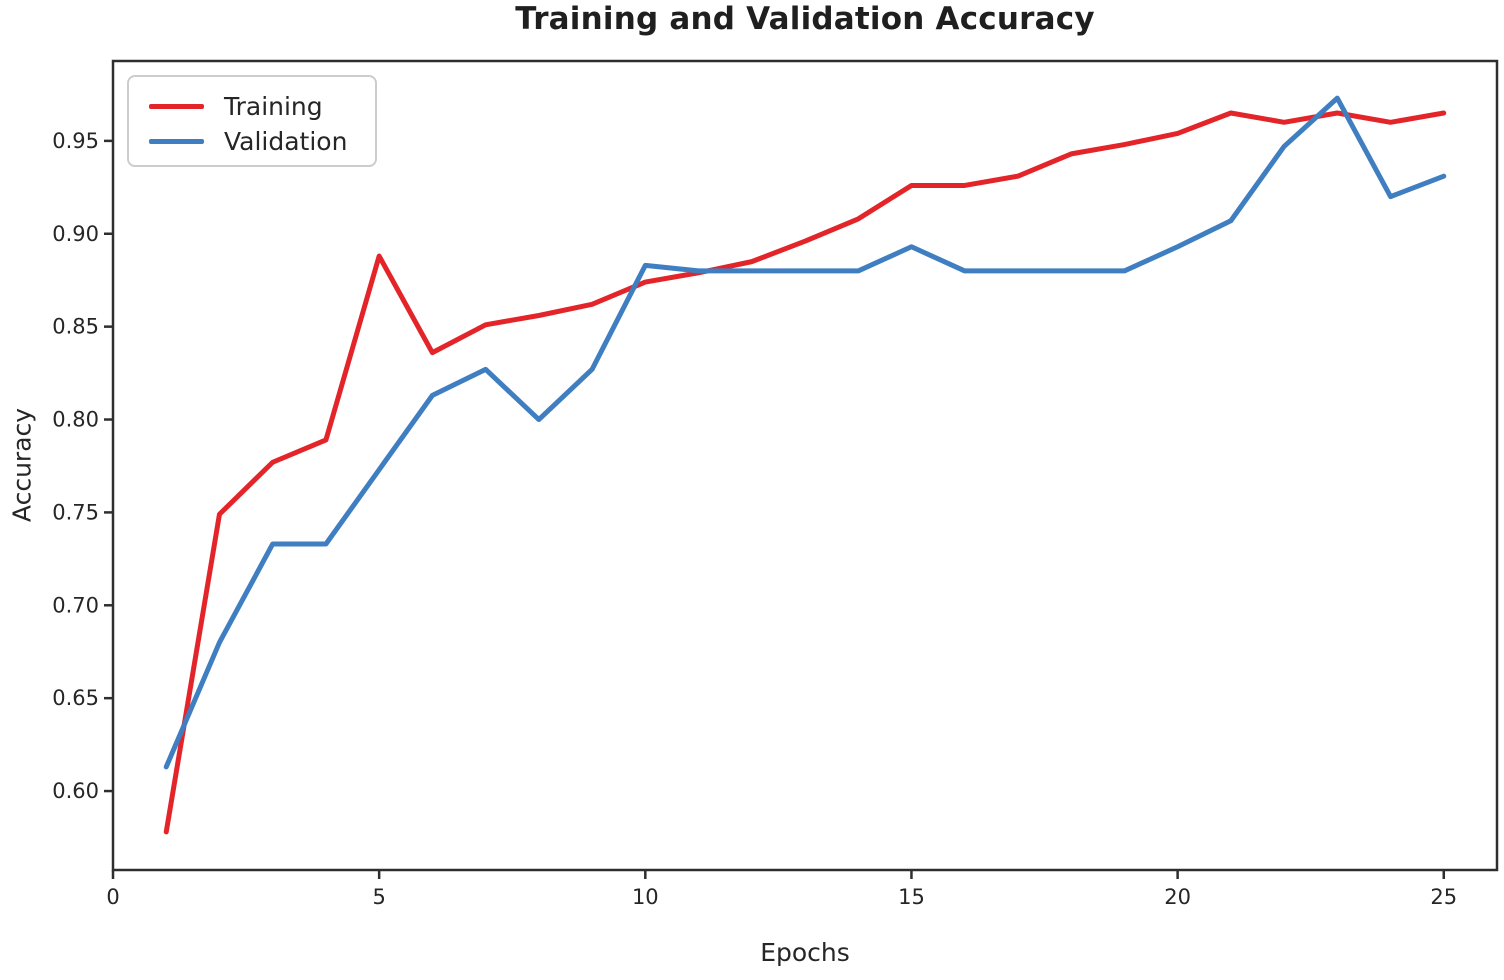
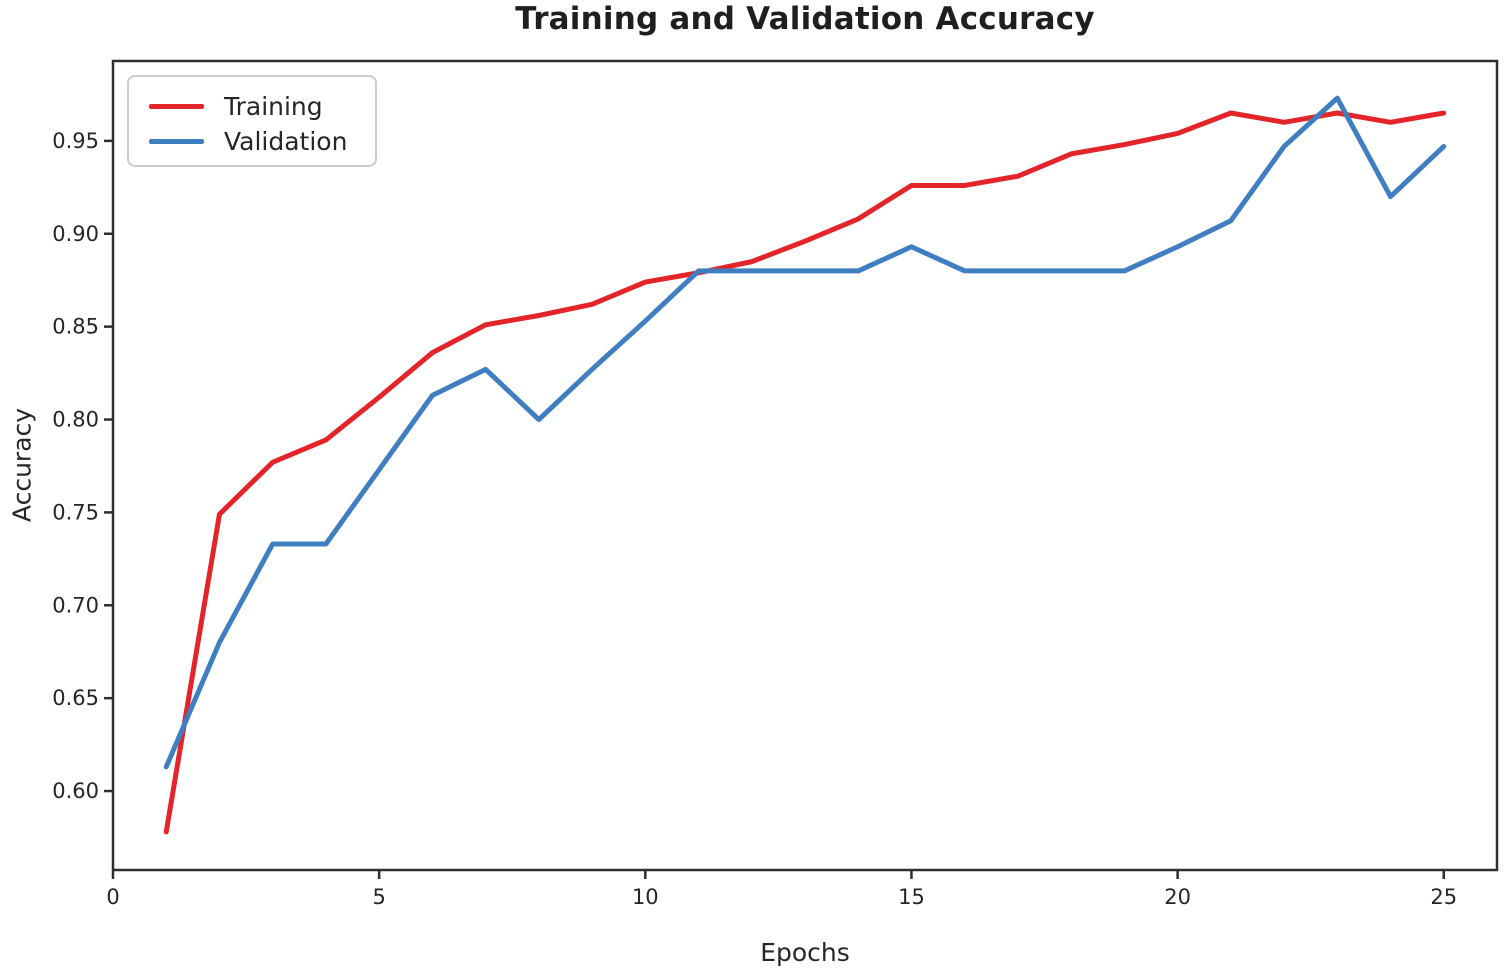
Training/5: 0.888 -> 0.812
Validation/10: 0.883 -> 0.853
Validation/25: 0.931 -> 0.947
